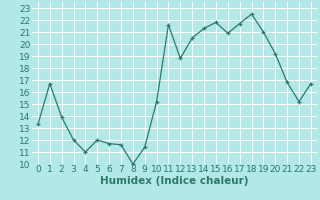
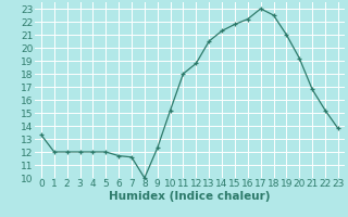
1: 16.7 -> 12.0
2: 13.9 -> 12.0
4: 11.0 -> 12.0
9: 11.4 -> 12.3
11: 21.6 -> 18.0
16: 20.9 -> 22.2
17: 21.7 -> 23.0
23: 16.7 -> 13.8
